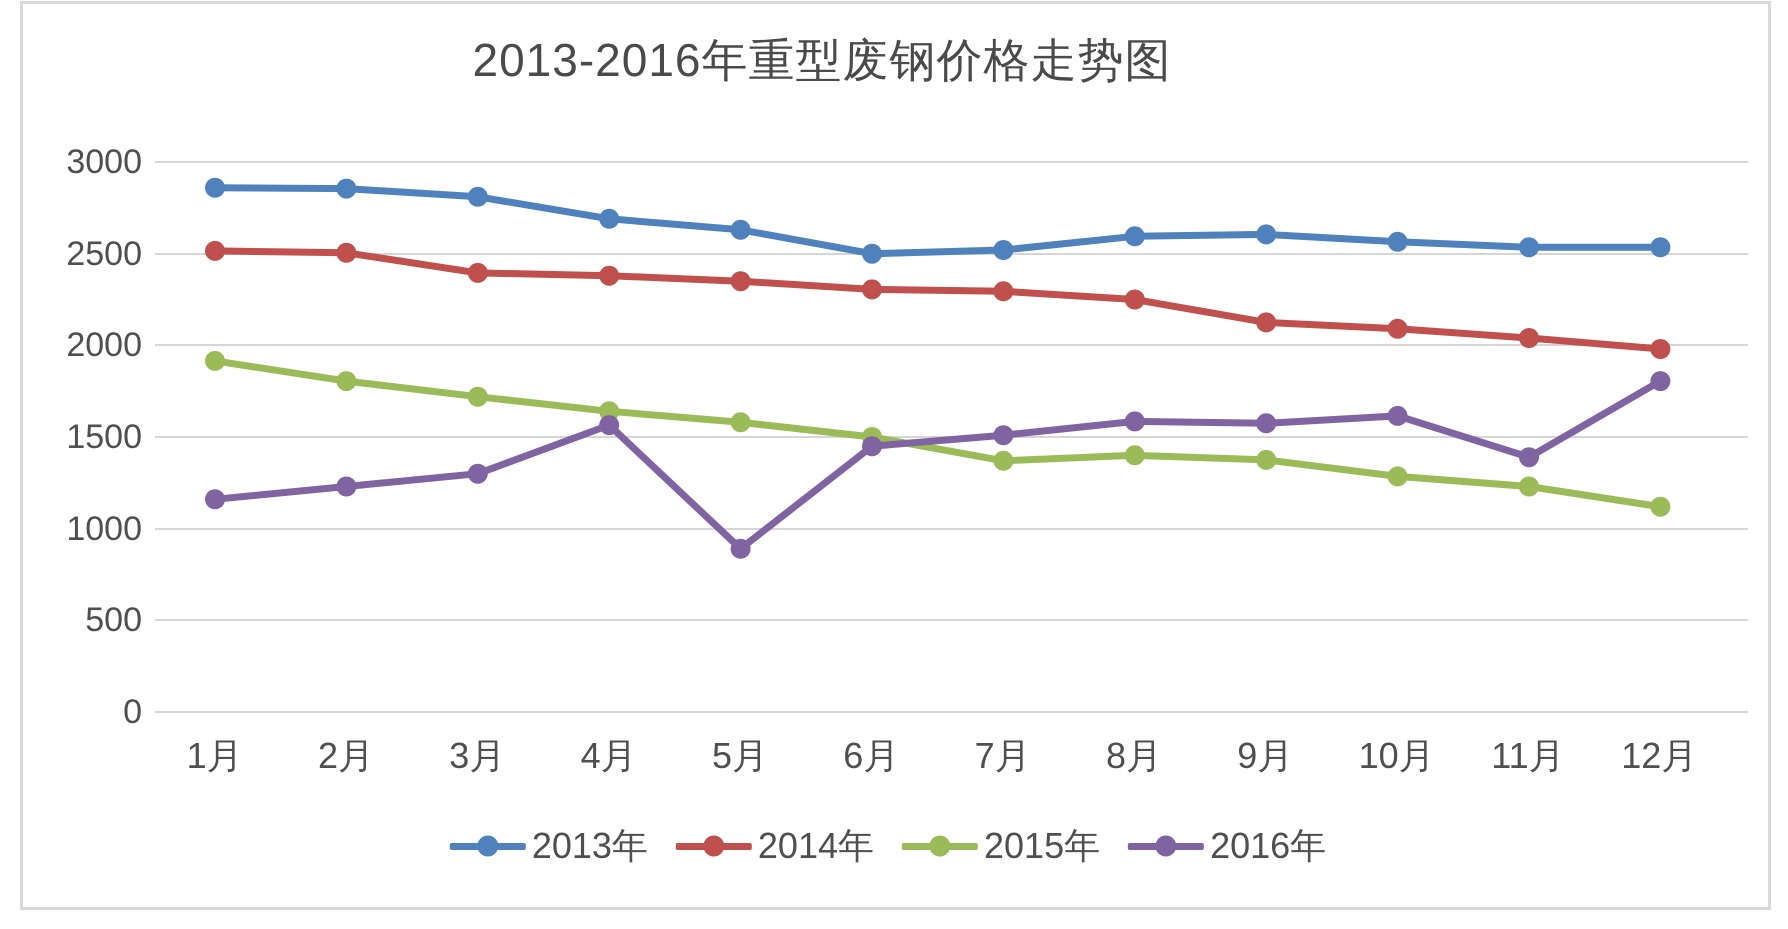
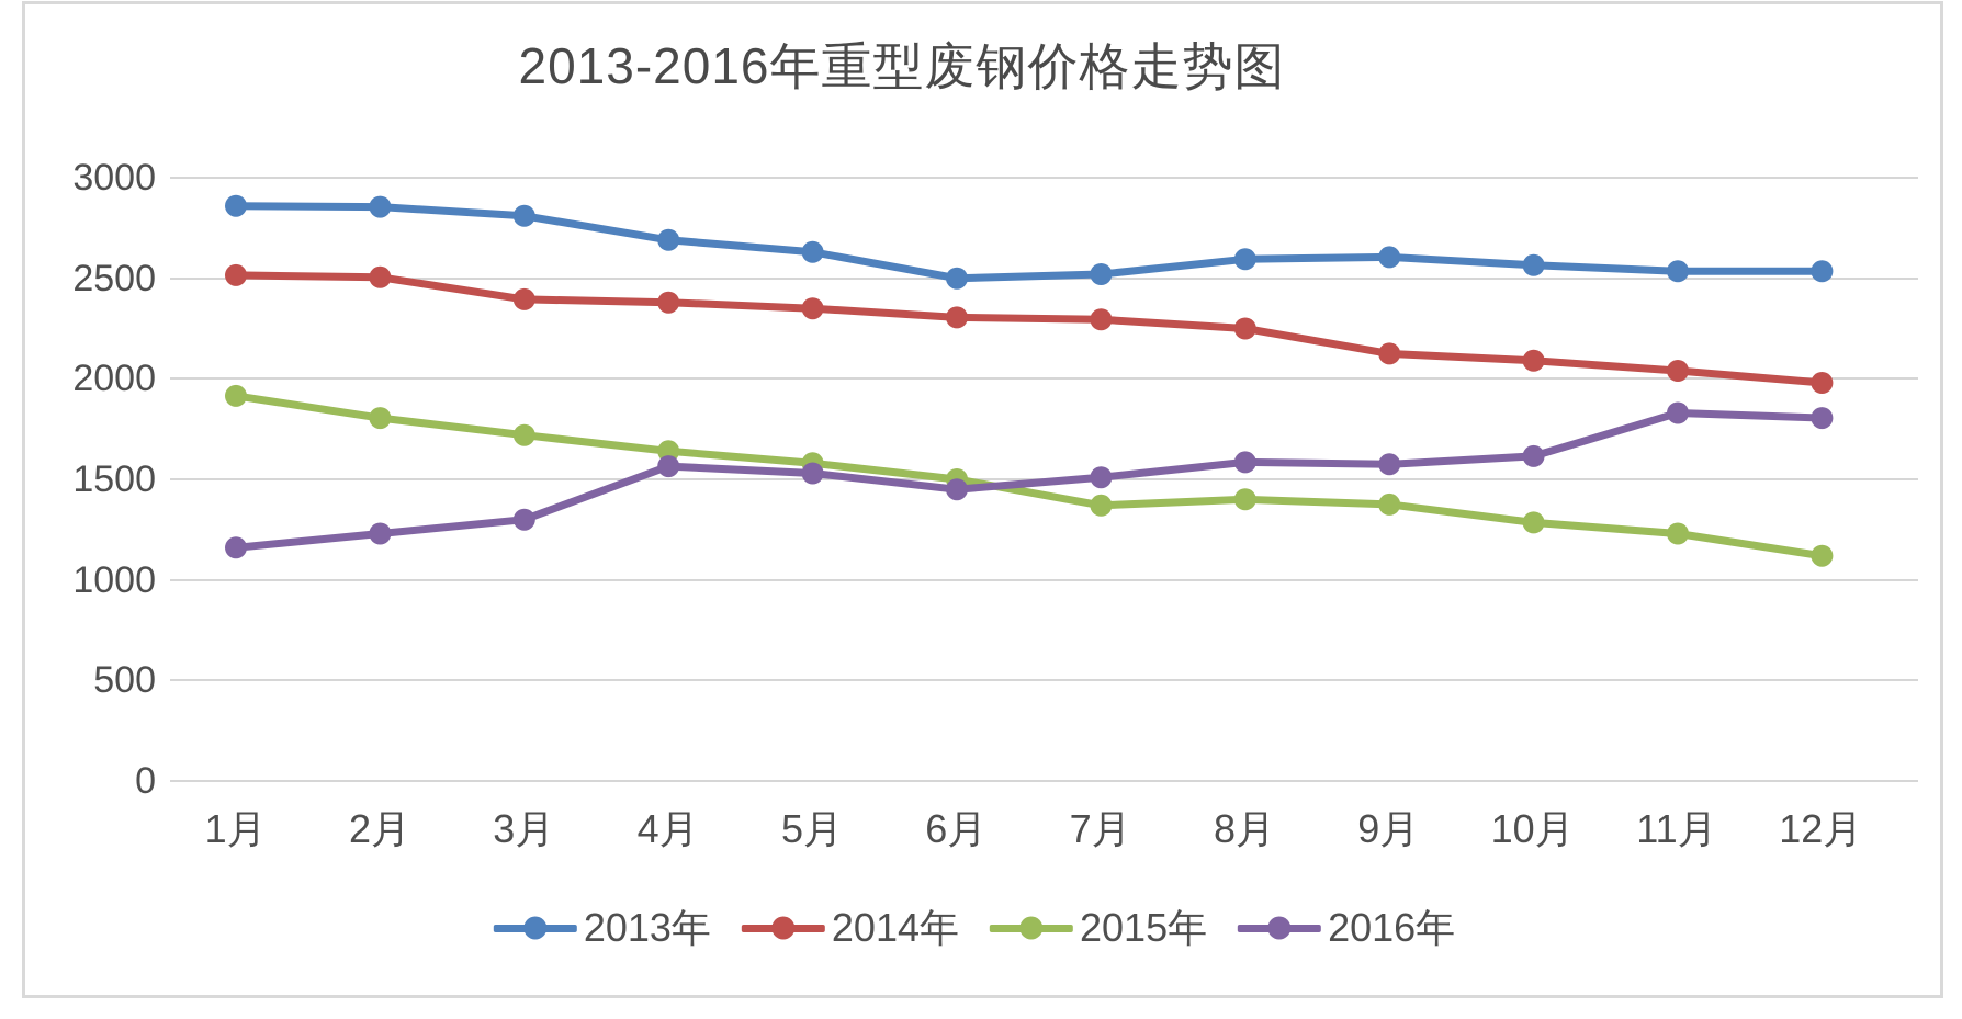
2016年/5月: 890 -> 1530
2016年/11月: 1390 -> 1830
